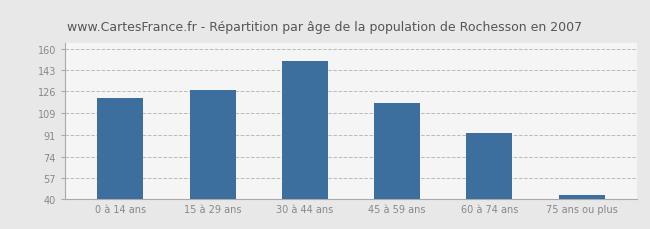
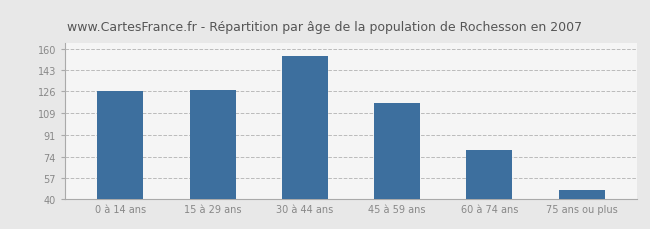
0 à 14 ans: 121 -> 126
30 à 44 ans: 150 -> 154
60 à 74 ans: 93 -> 79
75 ans ou plus: 43 -> 47
